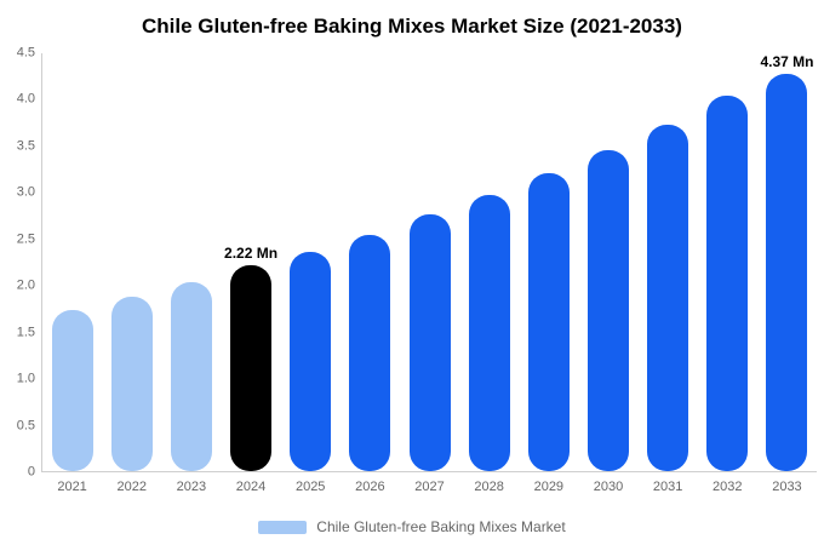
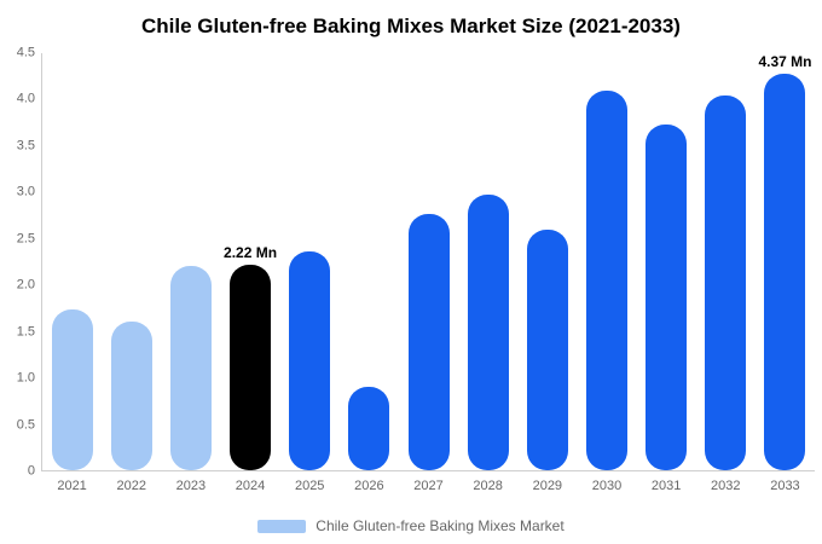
2022: 1.9 -> 1.6
2023: 2.0 -> 2.2
2026: 2.5 -> 0.9
2029: 3.2 -> 2.6
2030: 3.5 -> 4.1
